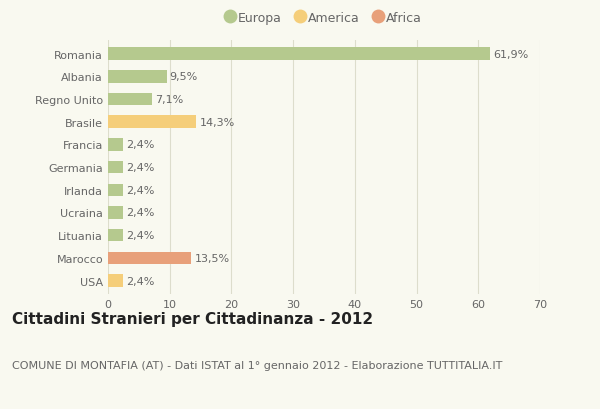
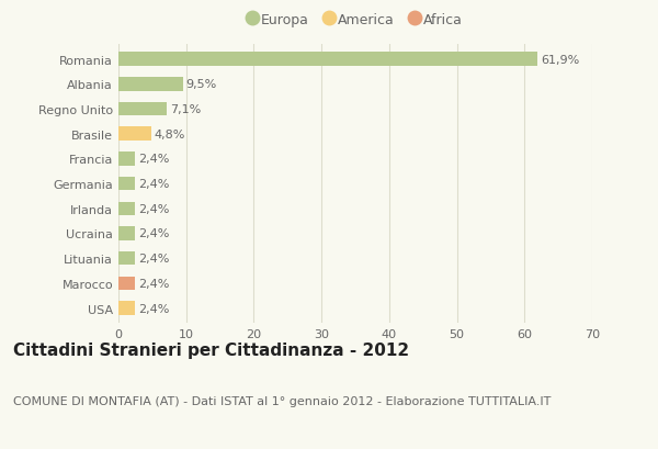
Brasile: 14,3% -> 4,8%
Marocco: 13,5% -> 2,4%
